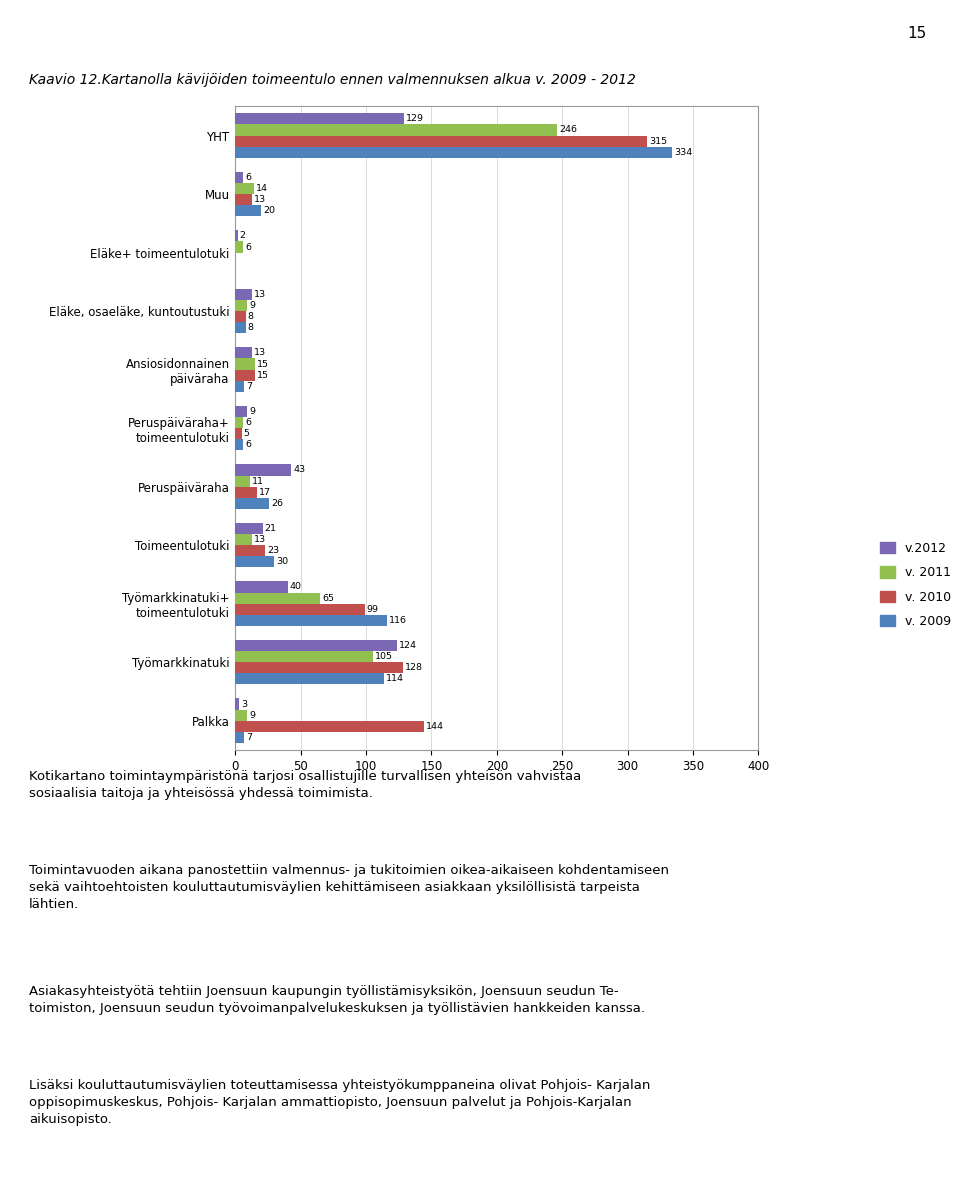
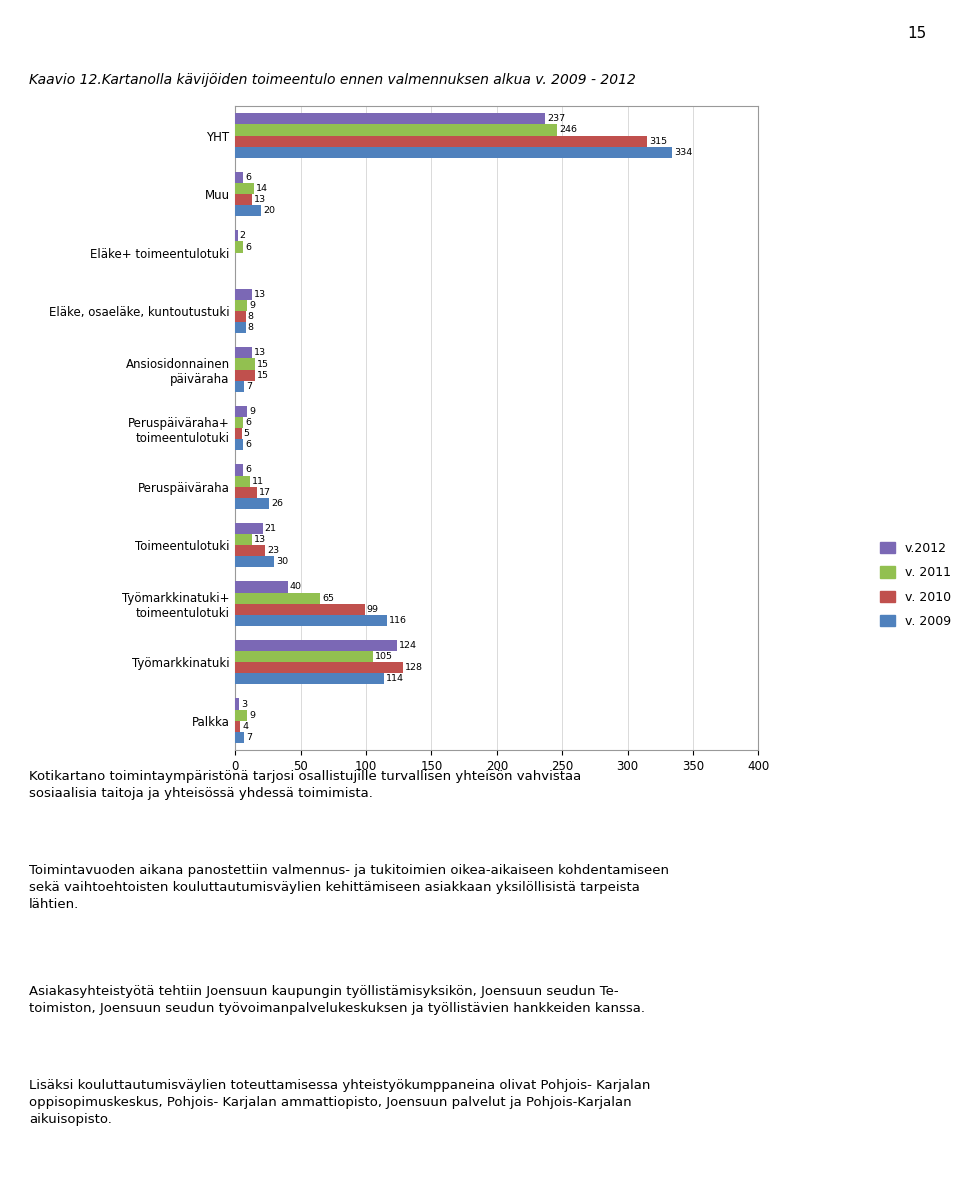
v.2012/YHT: 129 -> 237
v.2012/Peruspäiväraha: 43 -> 6
v. 2010/Palkka: 144 -> 4
